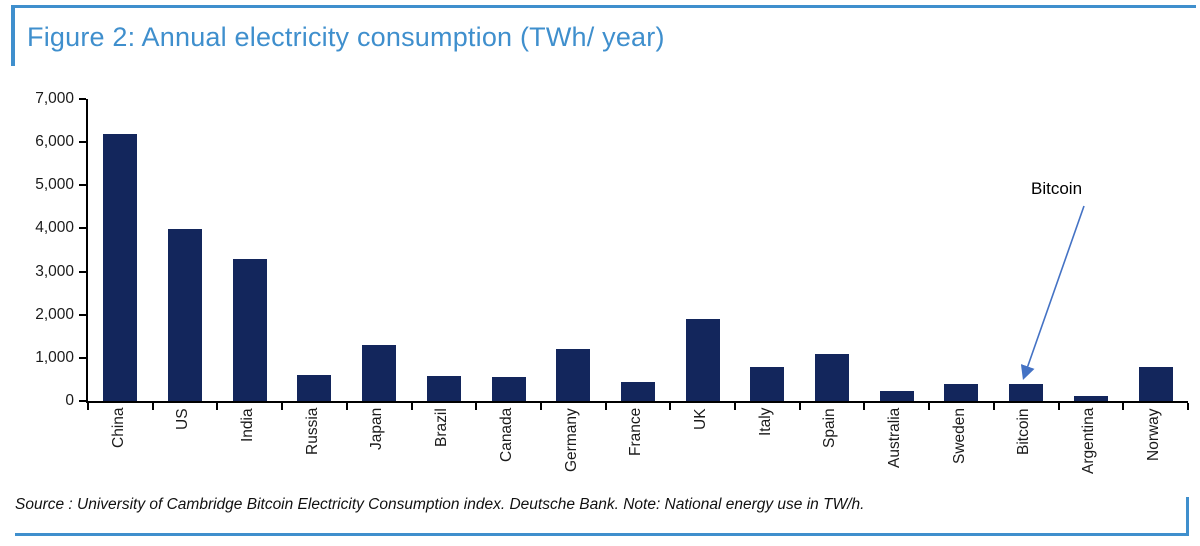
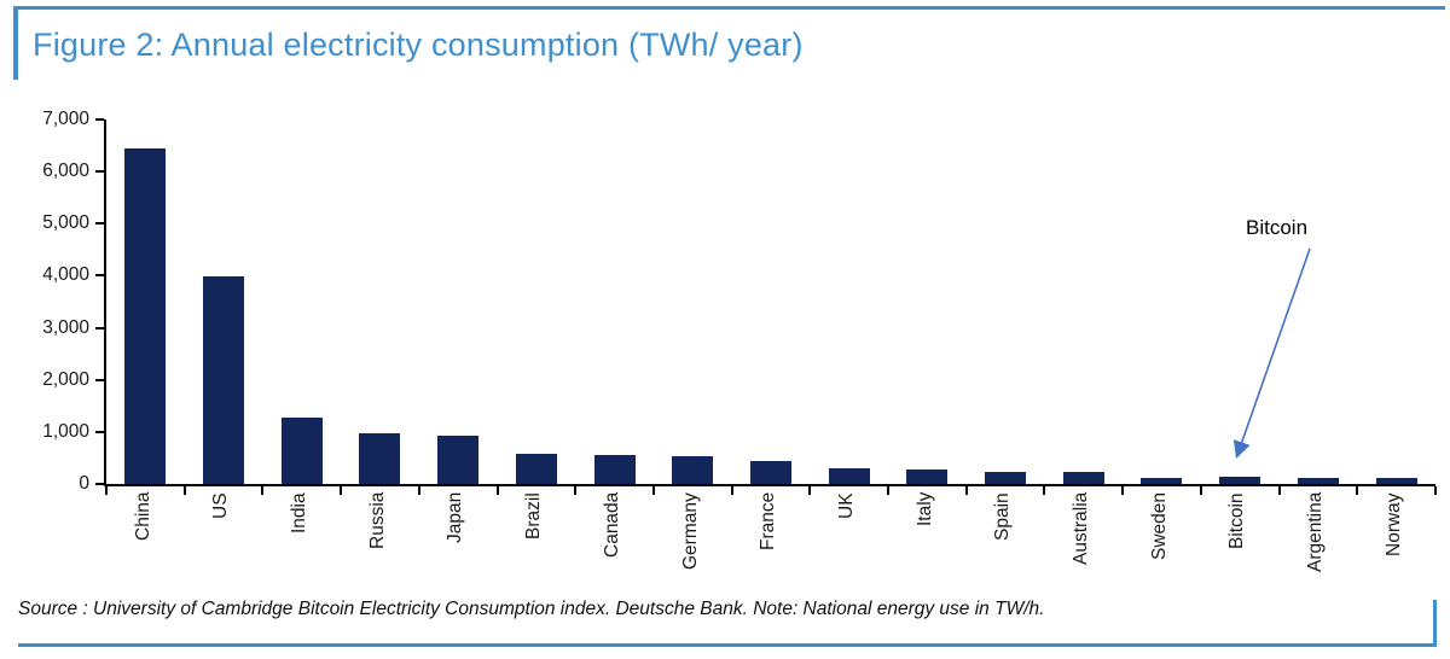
China: 6200 -> 6400
India: 3300 -> 1300
Russia: 600 -> 1000
Japan: 1300 -> 900
Germany: 1200 -> 500
UK: 1900 -> 300
Italy: 800 -> 300
Spain: 1100 -> 200
Sweden: 400 -> 100
Bitcoin: 400 -> 100
Norway: 800 -> 100
